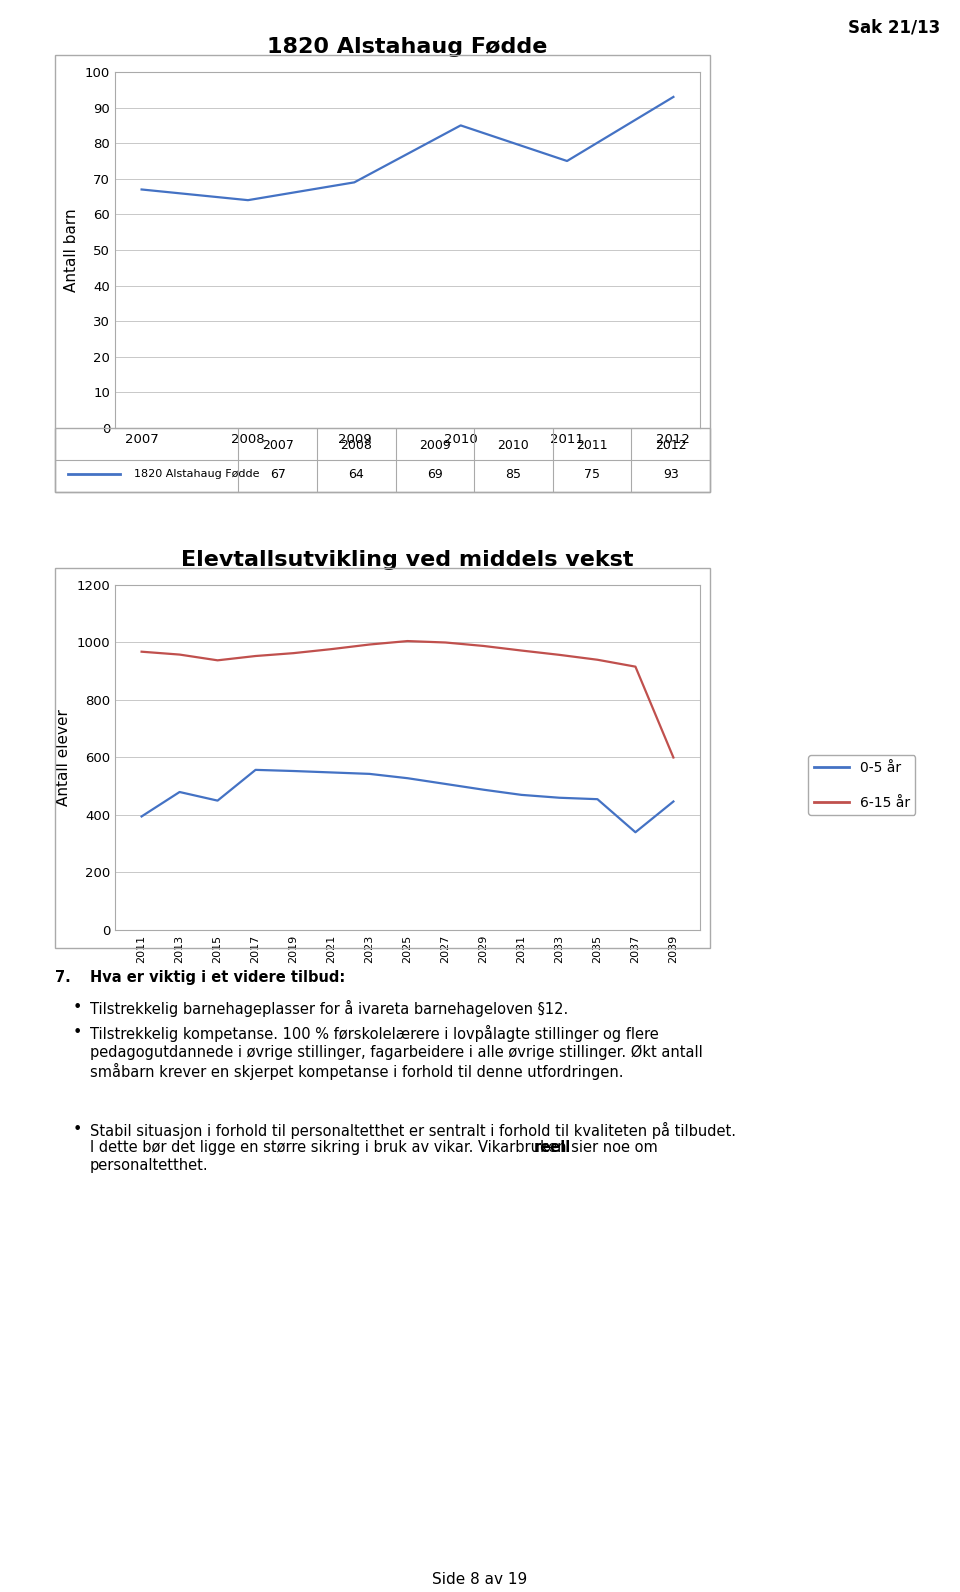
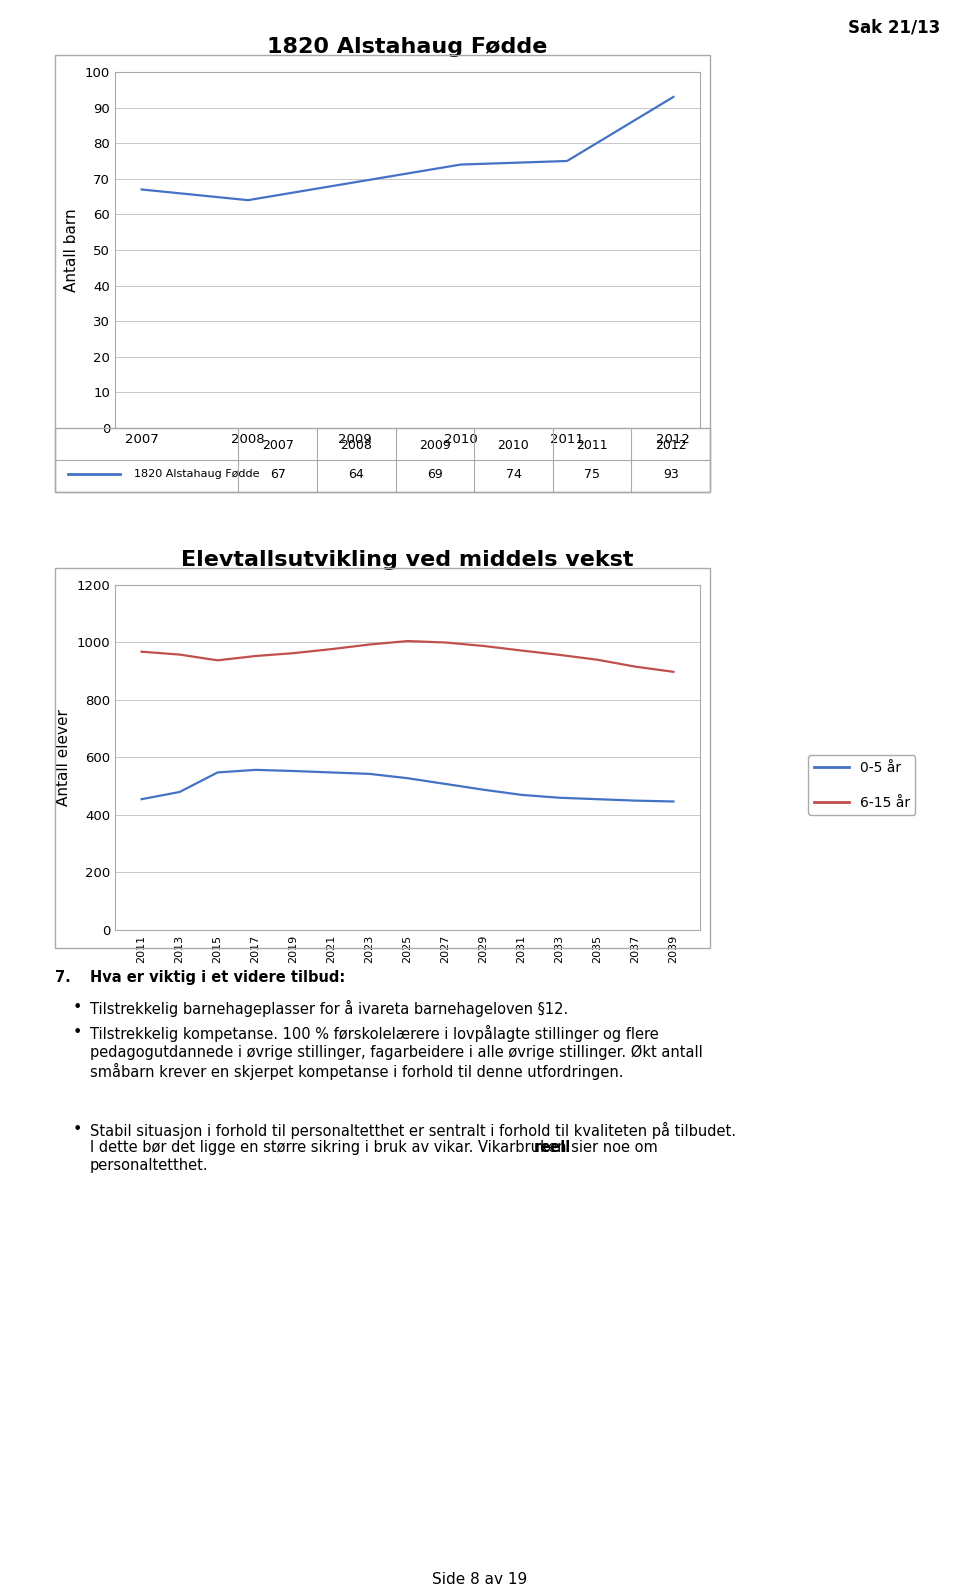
1820 Alstahaug Fødde/2010: 85 -> 74
Elevtallsutvikling ved middels vekst/0-5 år/2011: 395 -> 455
Elevtallsutvikling ved middels vekst/0-5 år/2015: 450 -> 548
Elevtallsutvikling ved middels vekst/0-5 år/2037: 340 -> 450
Elevtallsutvikling ved middels vekst/6-15 år/2039: 600 -> 898
